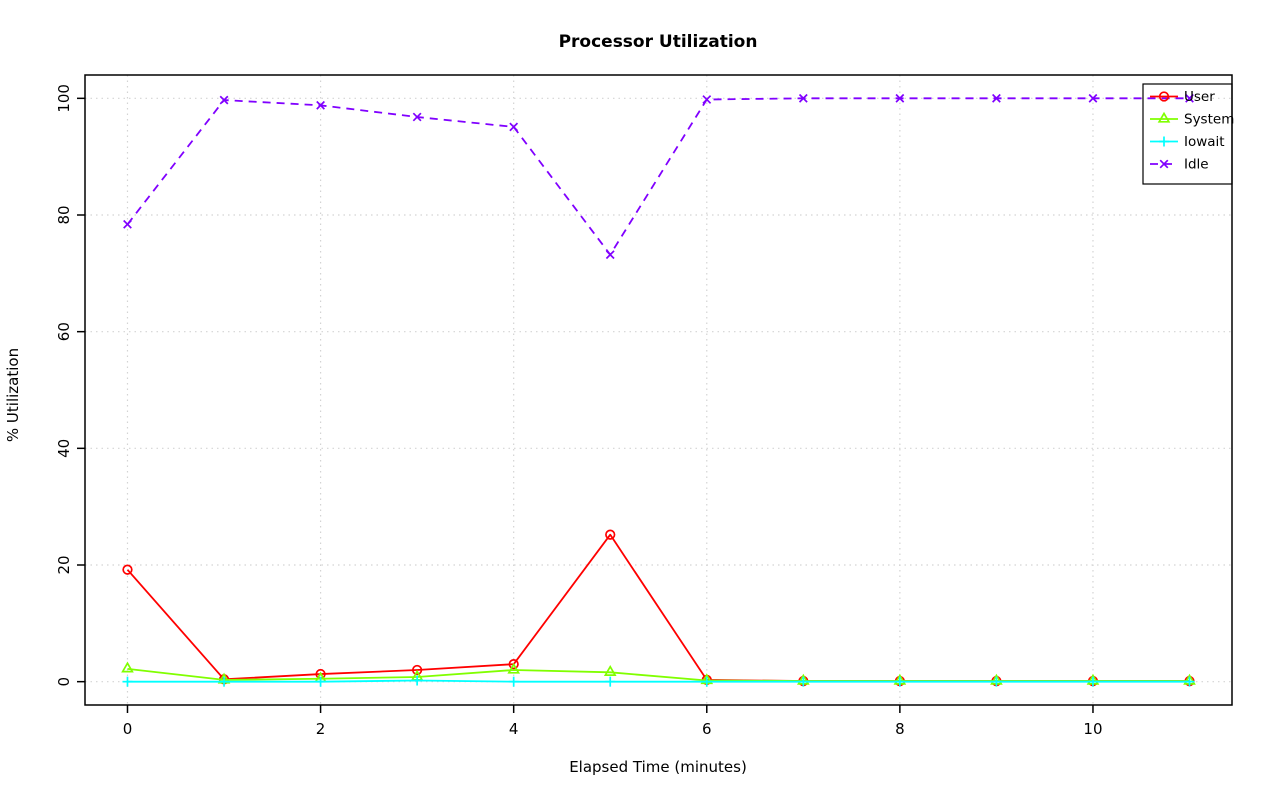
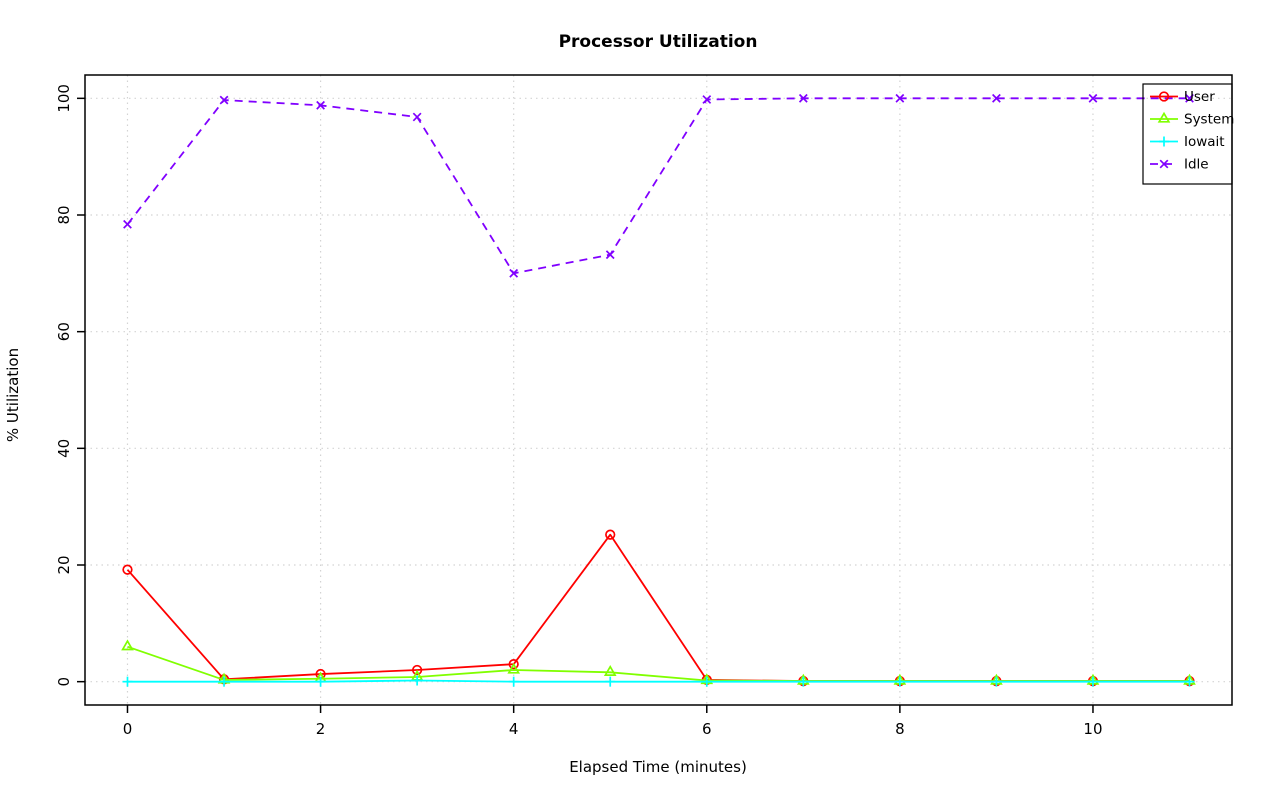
System/0: 2 -> 6
Idle/4: 95 -> 70
